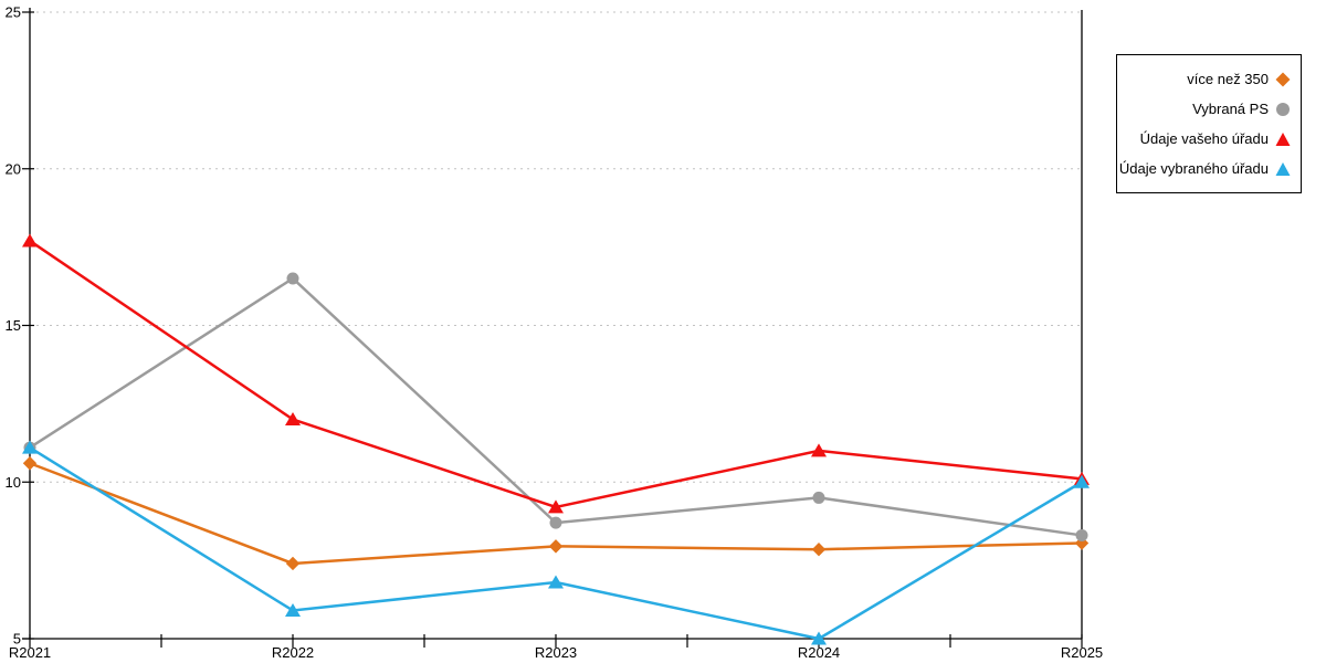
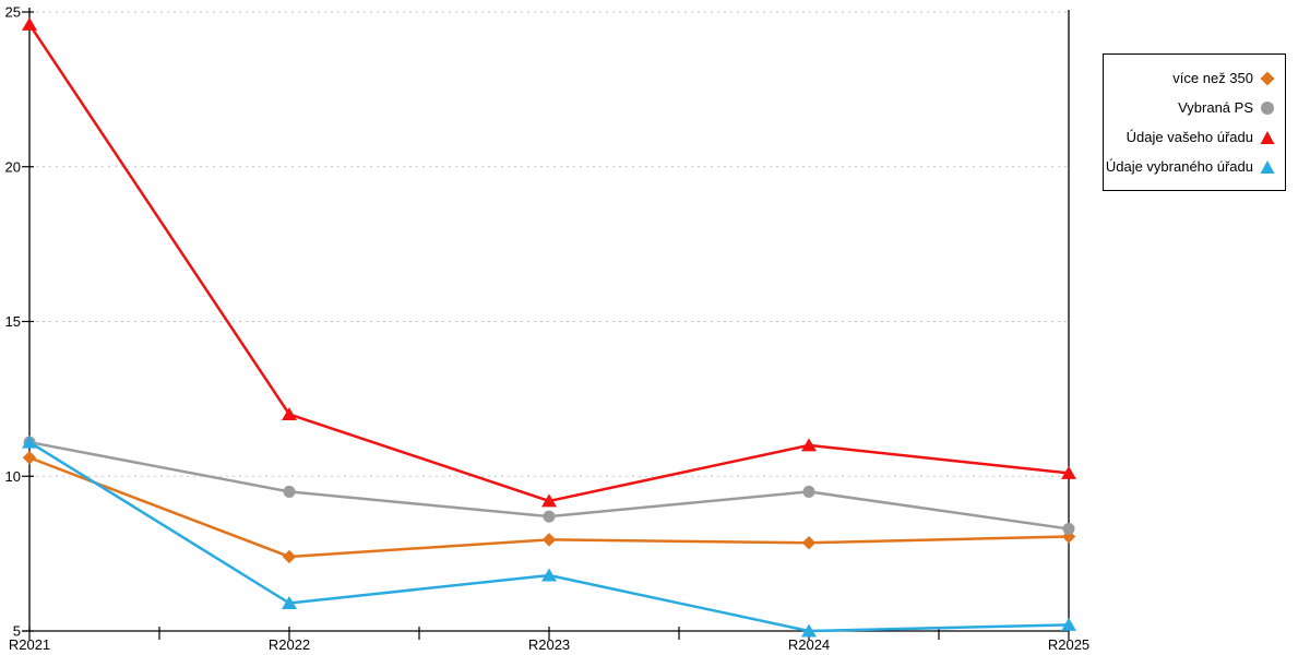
Údaje vašeho úřadu/R2021: 17.7 -> 24.6
Vybraná PS/R2022: 16.5 -> 9.5
Údaje vybraného úřadu/R2025: 10.0 -> 5.2
